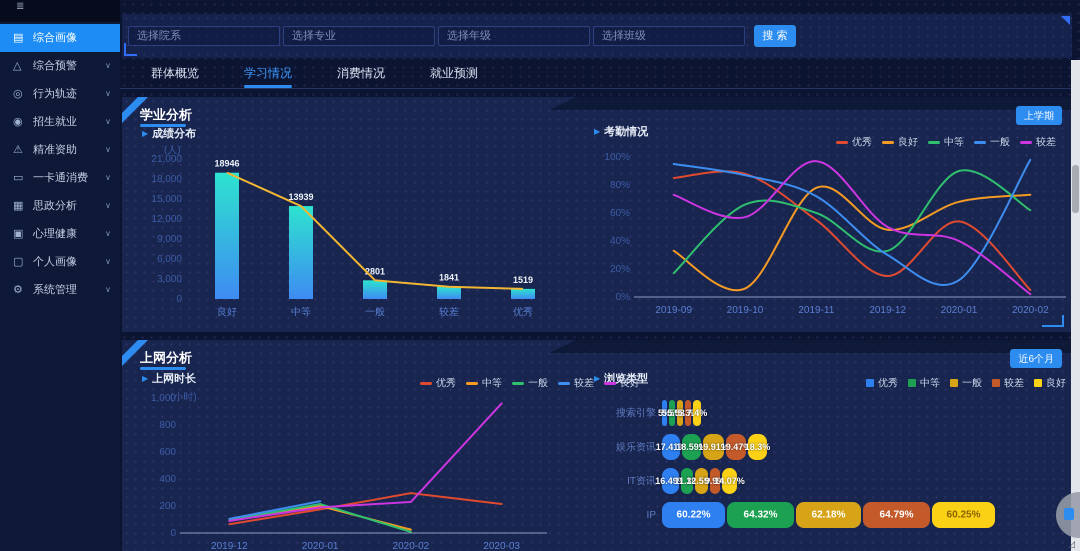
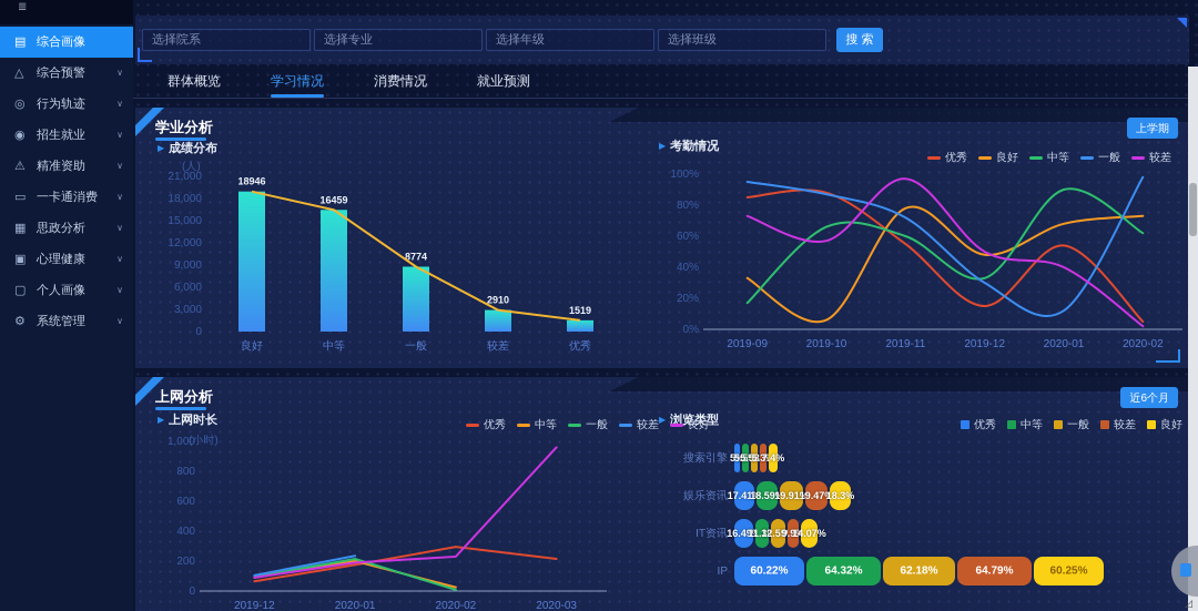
成绩分布/中等: 13939 -> 16459
成绩分布/一般: 2801 -> 8774
成绩分布/较差: 1841 -> 2910
